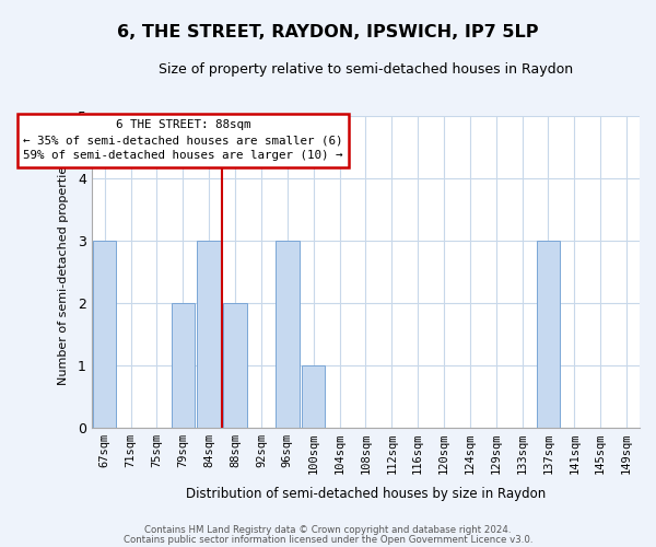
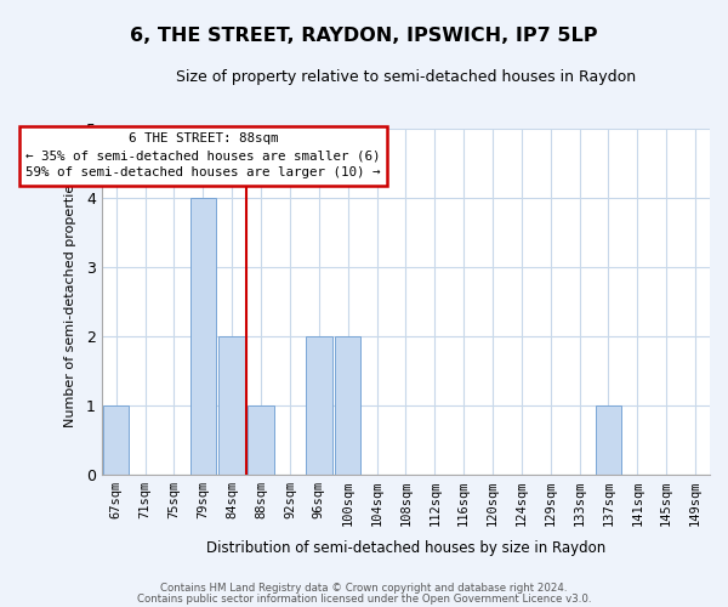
67sqm: 3 -> 1
79sqm: 2 -> 4
84sqm: 3 -> 2
88sqm: 2 -> 1
96sqm: 3 -> 2
100sqm: 1 -> 2
137sqm: 3 -> 1
